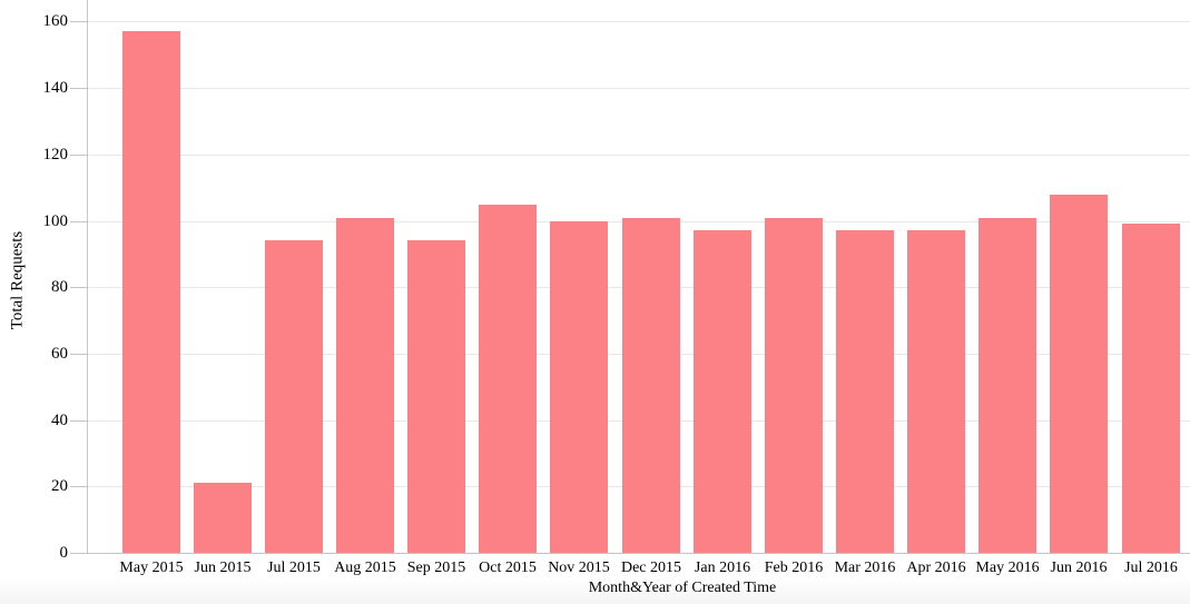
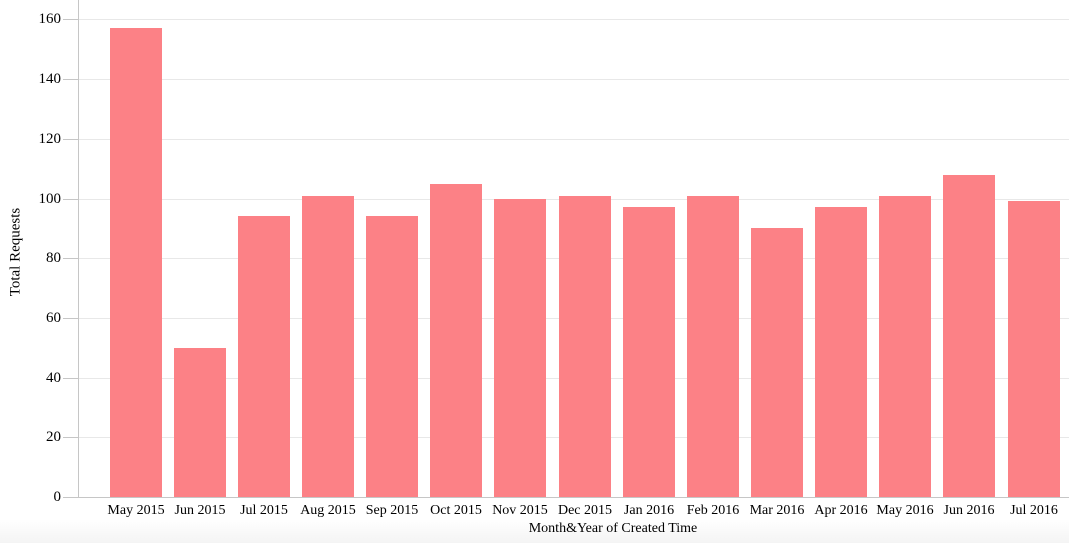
Jun 2015: 21 -> 50
Mar 2016: 97 -> 90
